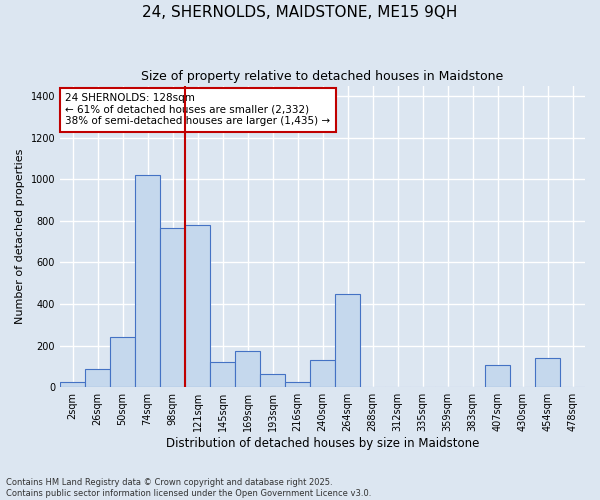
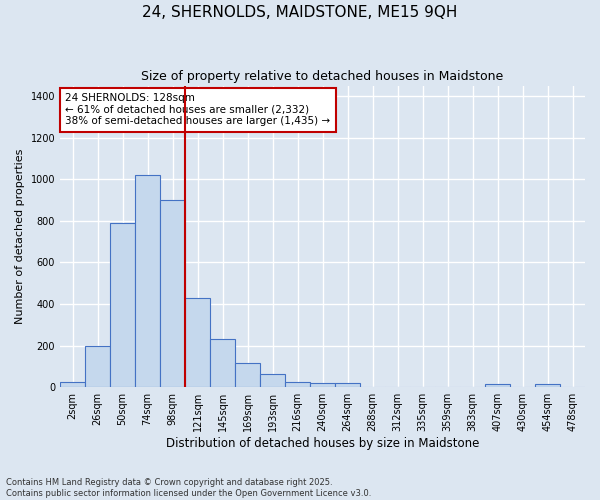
26sqm: 90 -> 200
50sqm: 240 -> 790
98sqm: 765 -> 900
121sqm: 780 -> 430
145sqm: 120 -> 230
169sqm: 175 -> 115
240sqm: 130 -> 20
264sqm: 450 -> 20
407sqm: 105 -> 15
454sqm: 140 -> 15
